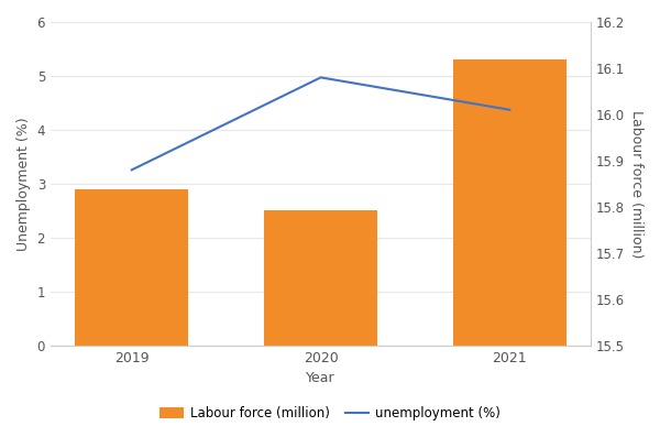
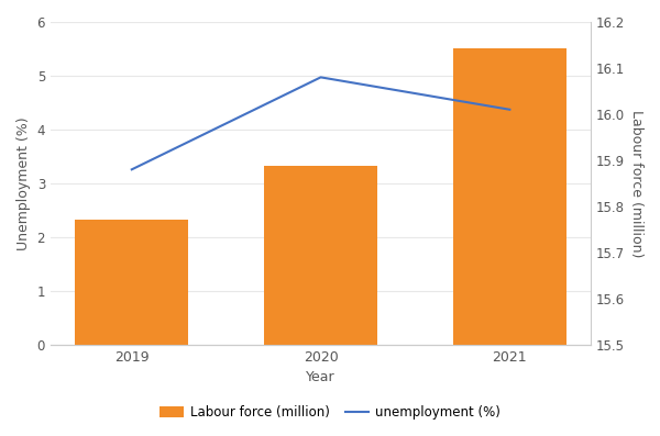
Labour force (million)/2019: 2.90 -> 2.33
Labour force (million)/2020: 2.50 -> 3.33
Labour force (million)/2021: 5.30 -> 5.50
